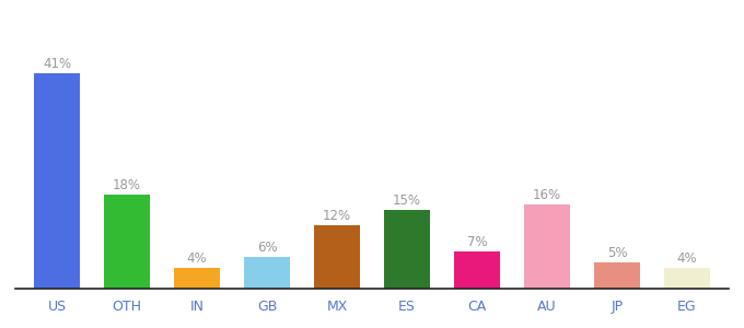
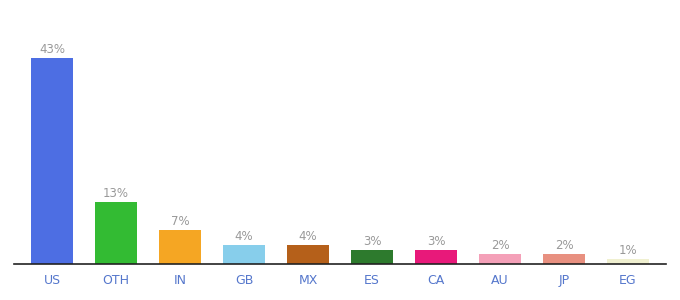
US: 41% -> 43%
OTH: 18% -> 13%
IN: 4% -> 7%
GB: 6% -> 4%
MX: 12% -> 4%
ES: 15% -> 3%
CA: 7% -> 3%
AU: 16% -> 2%
JP: 5% -> 2%
EG: 4% -> 1%
